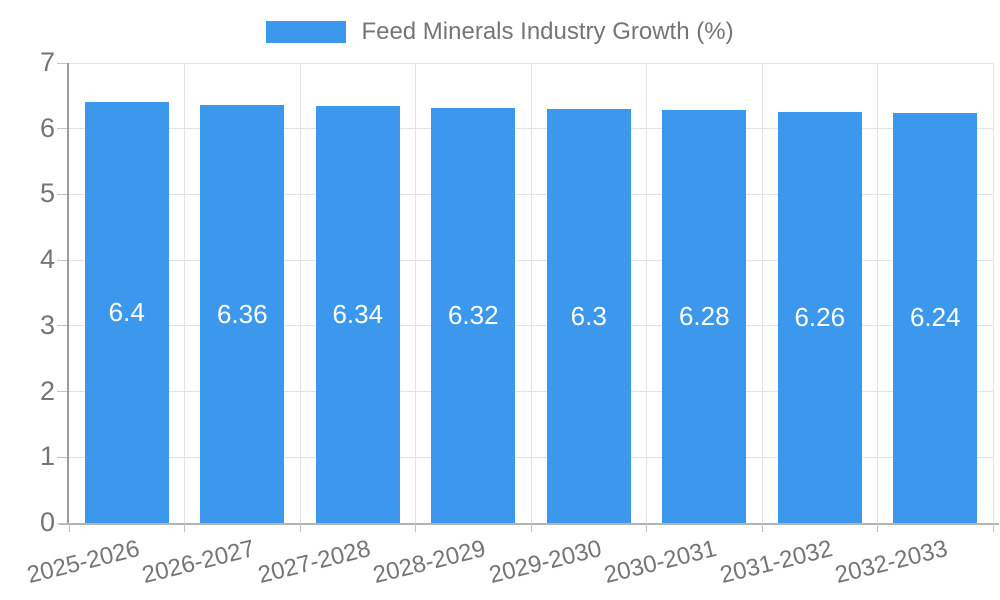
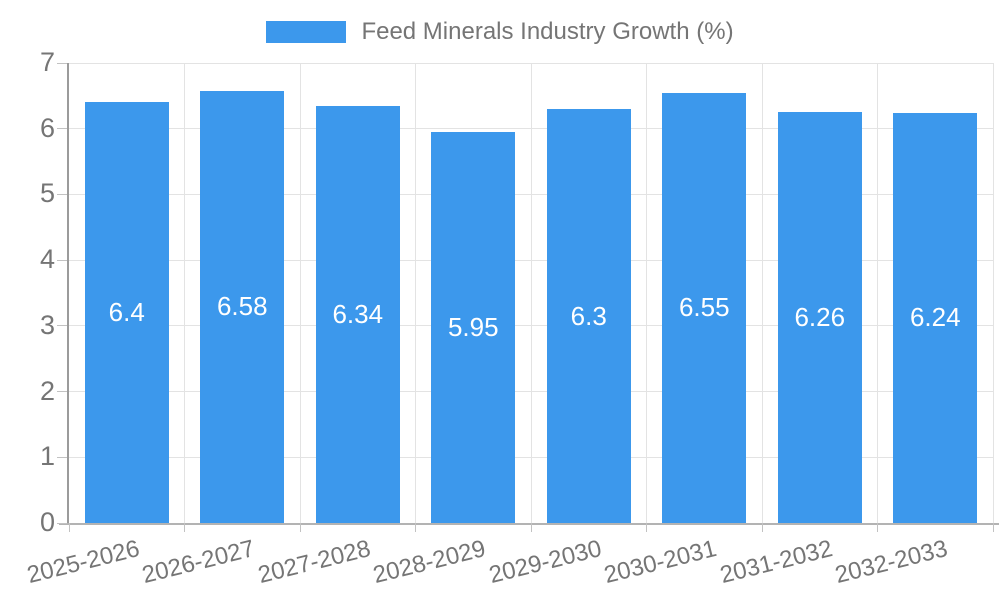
2026-2027: 6.36 -> 6.58
2028-2029: 6.32 -> 5.95
2030-2031: 6.28 -> 6.55
